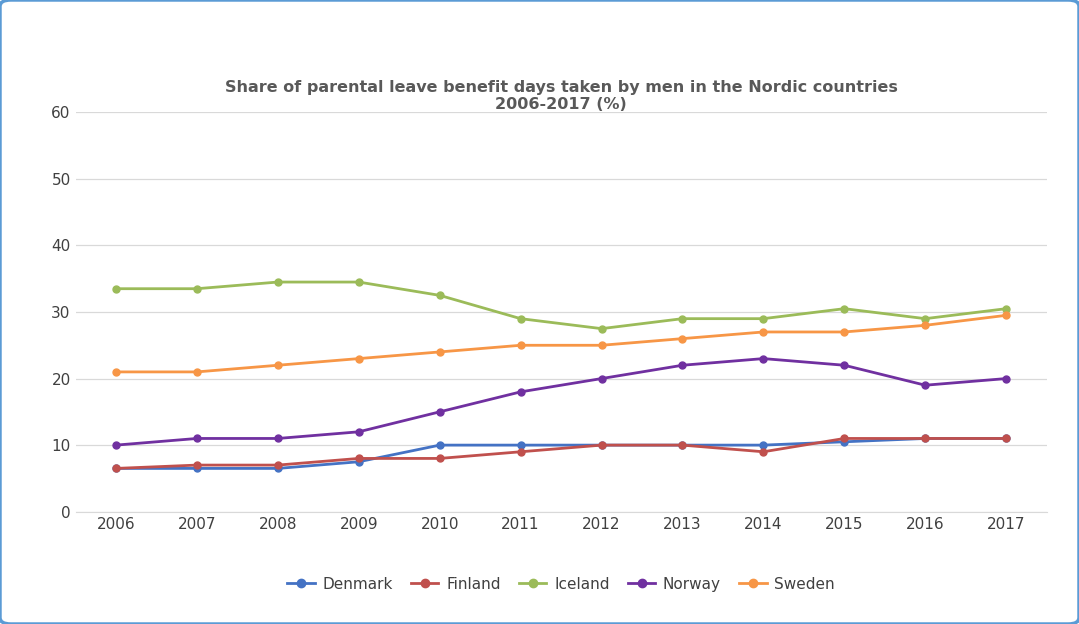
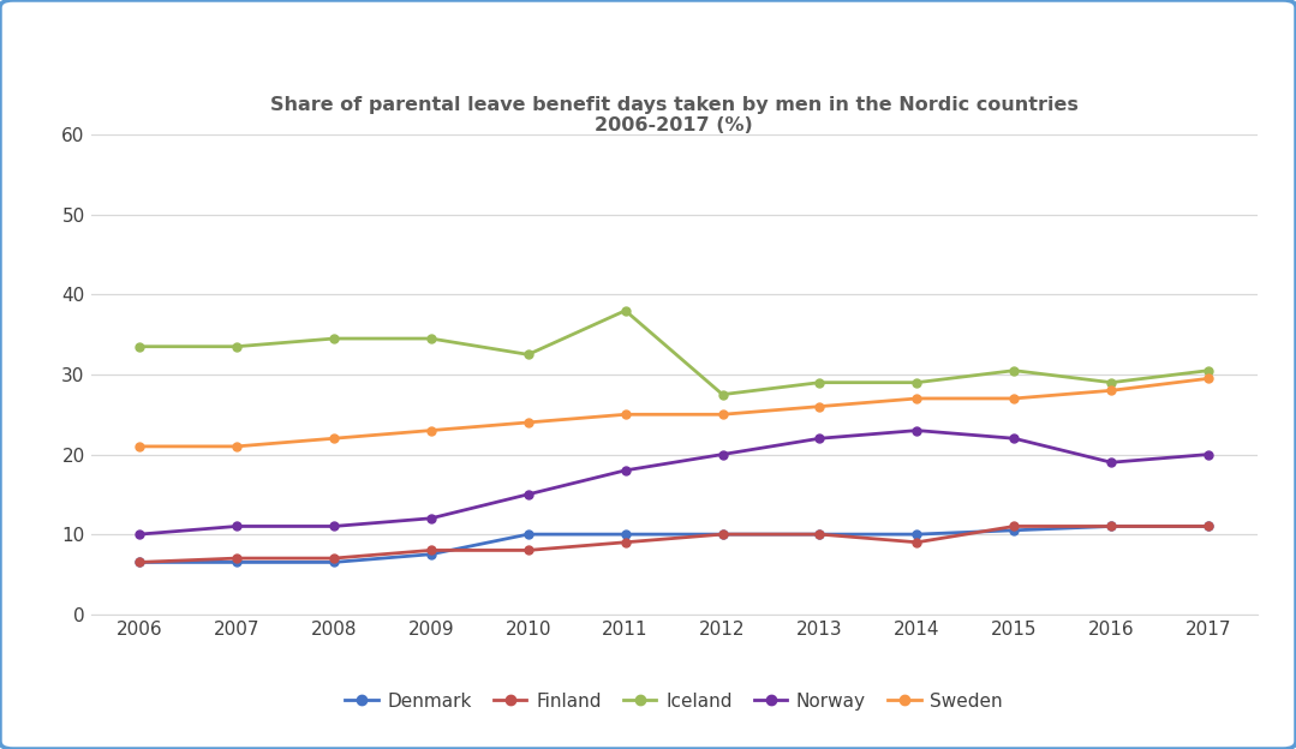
Iceland/2011: 29.0 -> 38.0
